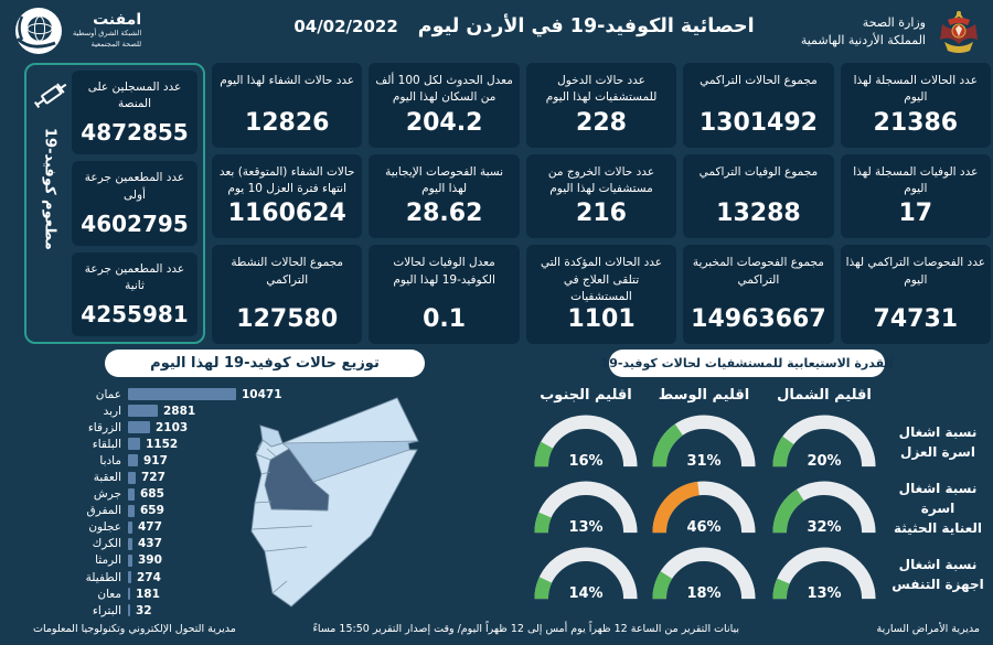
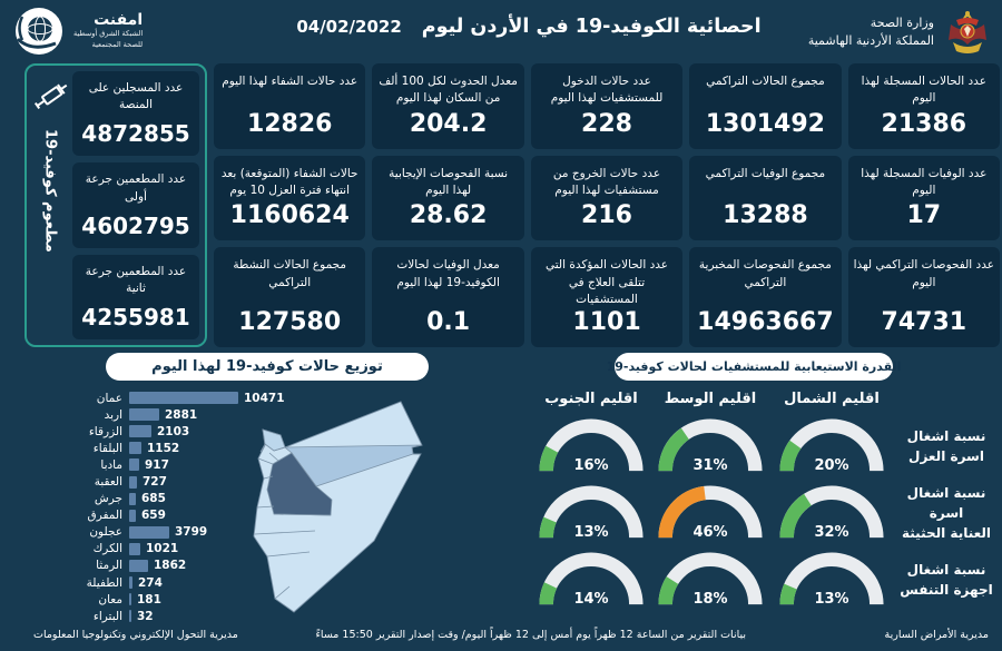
توزيع حالات كوفيد-19 لهذا اليوم/عجلون: 477 -> 3799
توزيع حالات كوفيد-19 لهذا اليوم/الكرك: 437 -> 1021
توزيع حالات كوفيد-19 لهذا اليوم/الرمثا: 390 -> 1862
